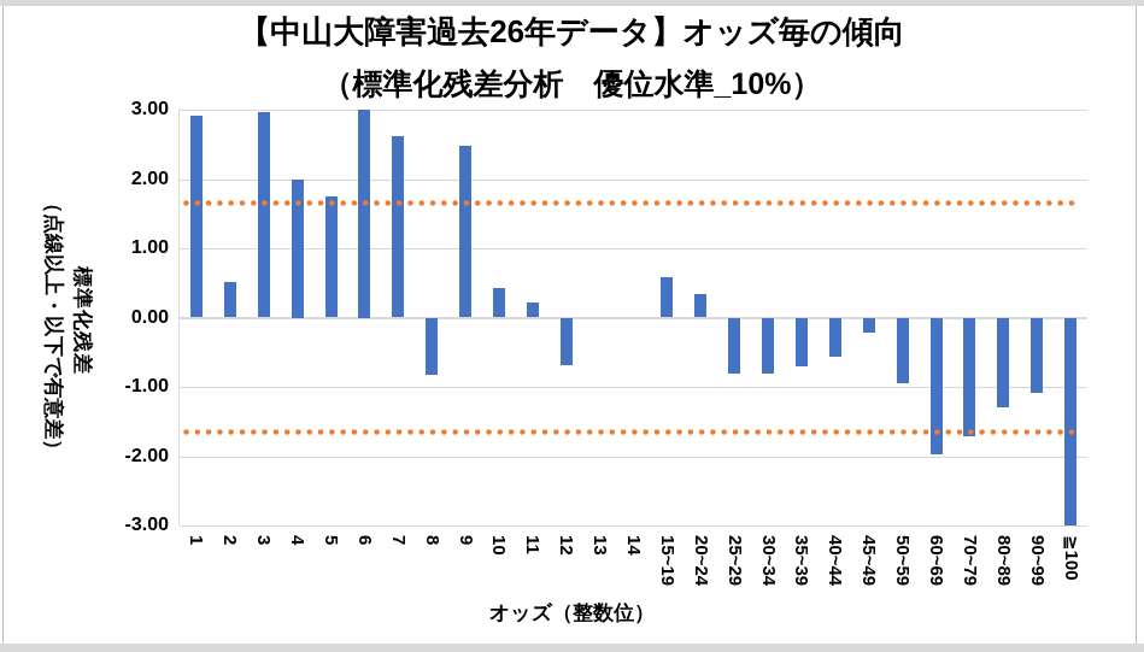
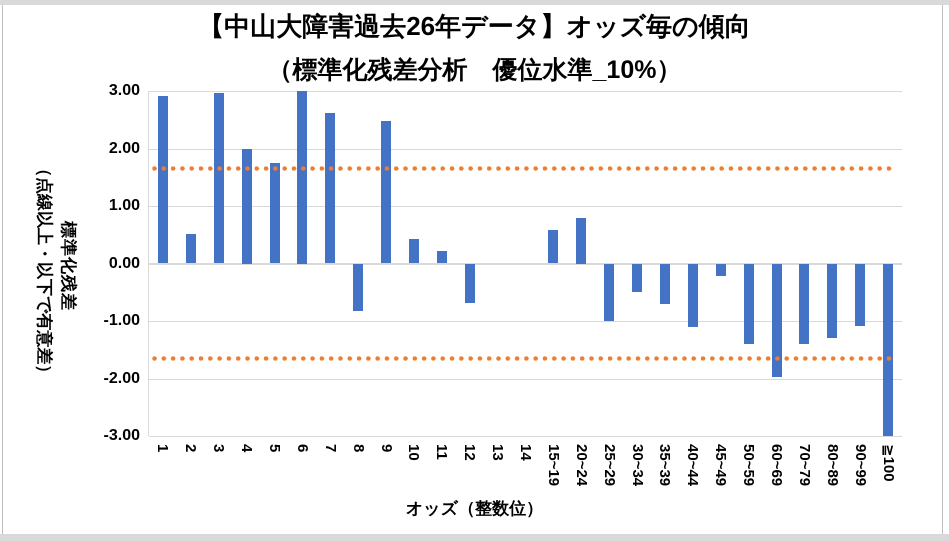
20~24: 0.3 -> 0.8
25~29: -0.8 -> -1.0
30~34: -0.8 -> -0.5
40~44: -0.6 -> -1.1
50~59: -0.9 -> -1.4
70~79: -1.7 -> -1.4
